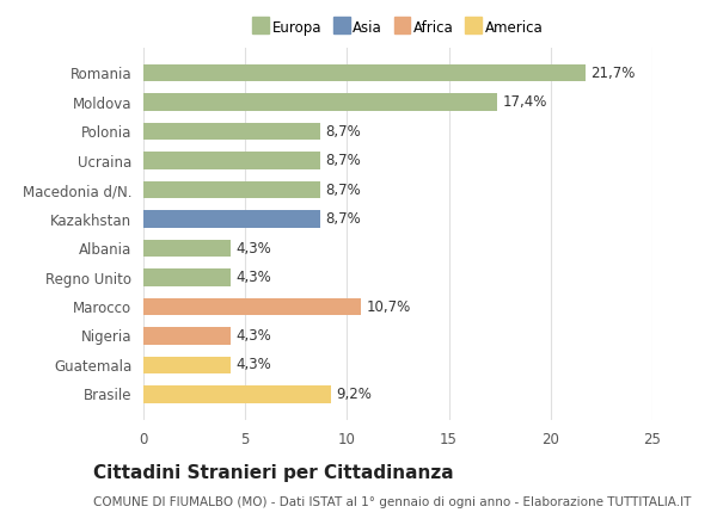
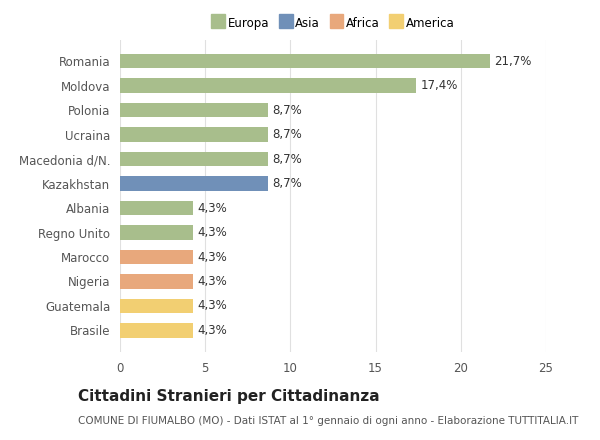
Marocco: 10,7% -> 4,3%
Brasile: 9,2% -> 4,3%
